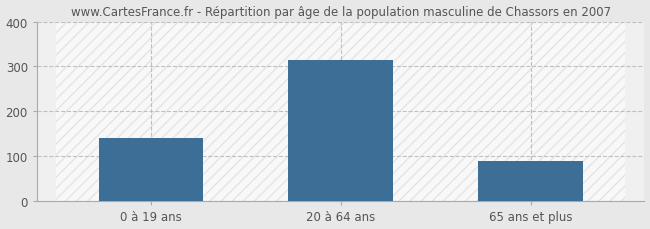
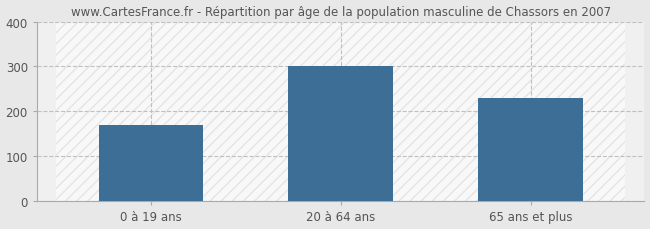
0 à 19 ans: 140 -> 170
20 à 64 ans: 315 -> 300
65 ans et plus: 90 -> 230
